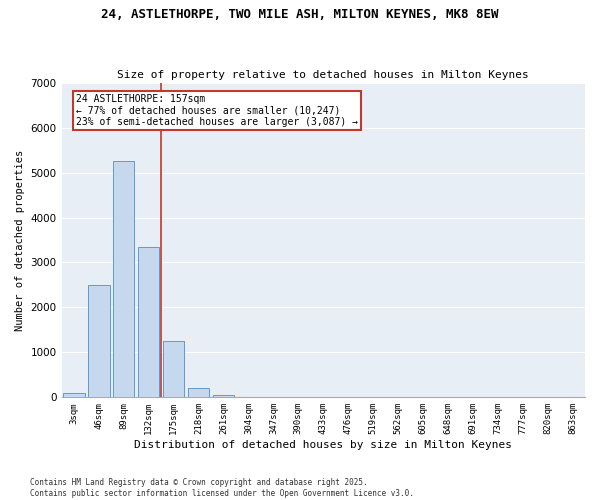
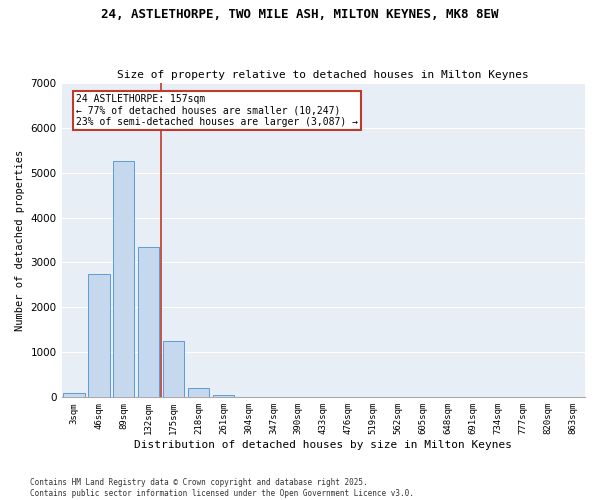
46sqm: 2500 -> 2750
